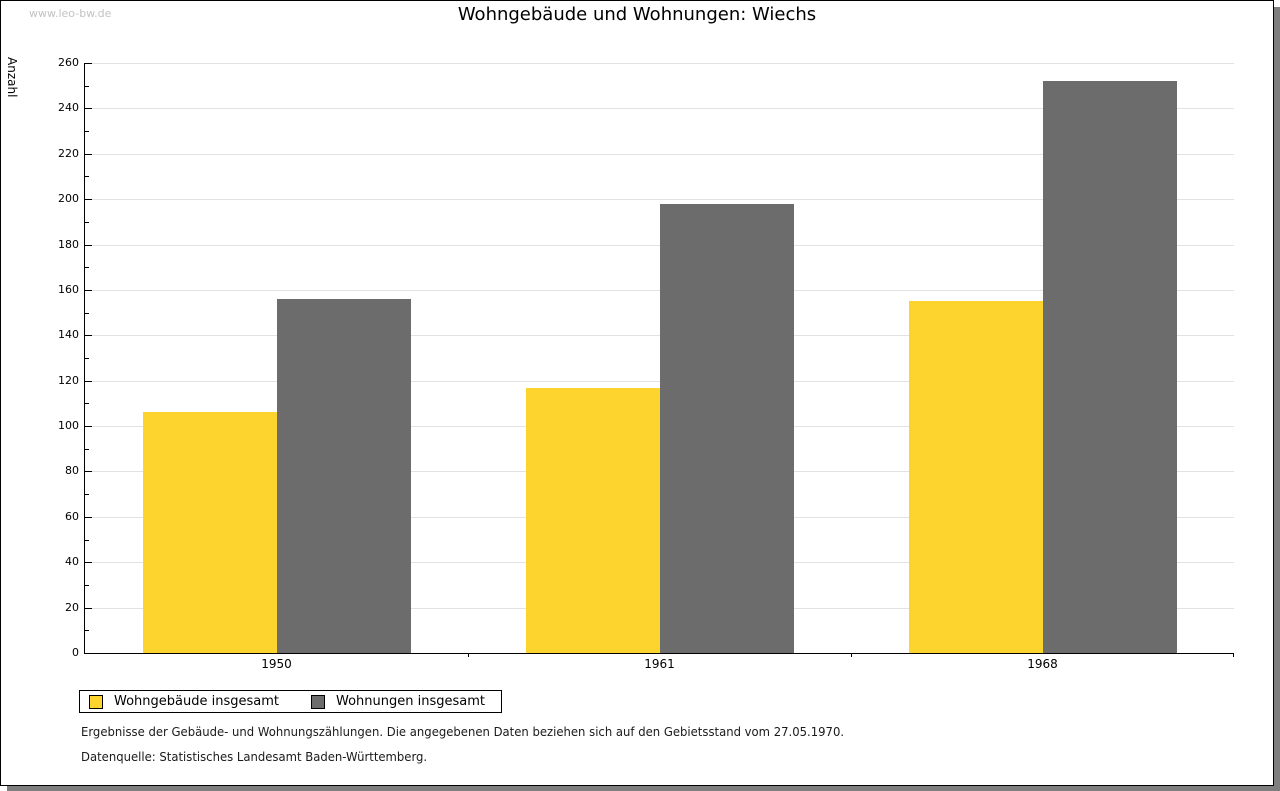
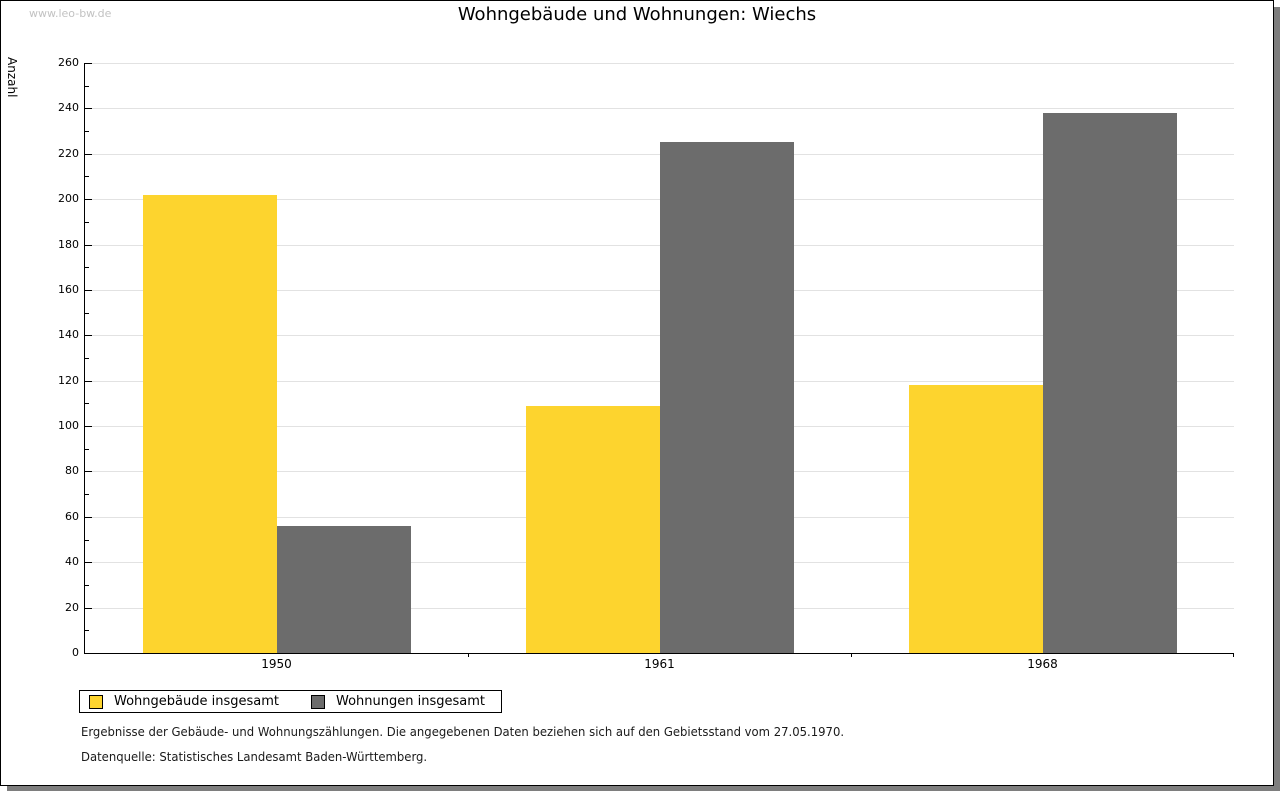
Wohngebäude insgesamt/1950: 106 -> 202
Wohnungen insgesamt/1950: 156 -> 56
Wohngebäude insgesamt/1961: 117 -> 109
Wohnungen insgesamt/1961: 198 -> 225
Wohngebäude insgesamt/1968: 155 -> 118
Wohnungen insgesamt/1968: 252 -> 238
